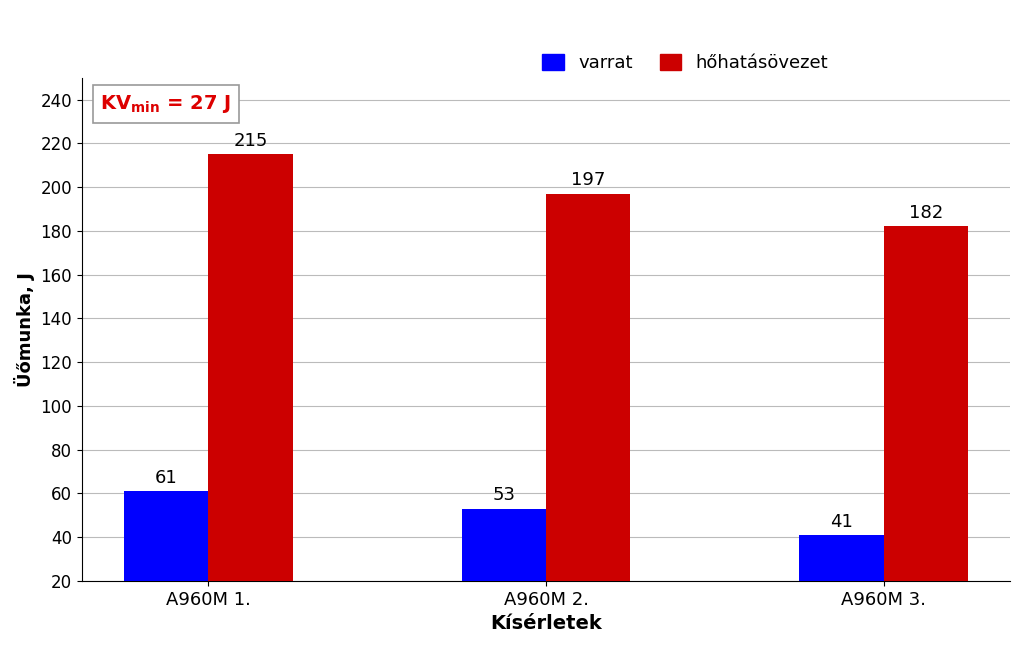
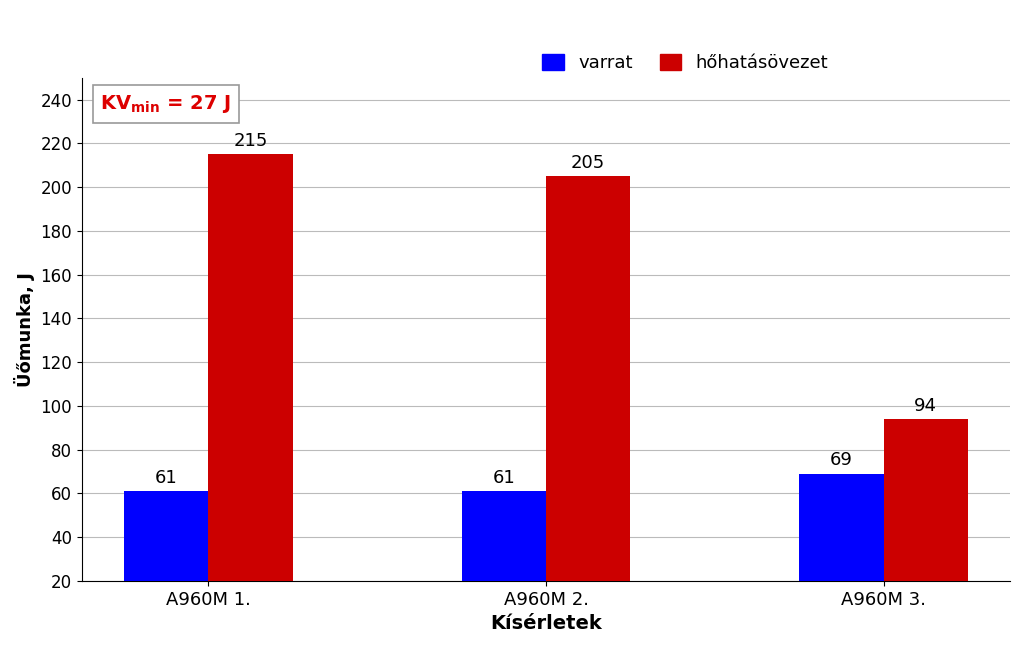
varrat/A960M 2.: 53 -> 61
hőhatásövezet/A960M 2.: 197 -> 205
varrat/A960M 3.: 41 -> 69
hőhatásövezet/A960M 3.: 182 -> 94
